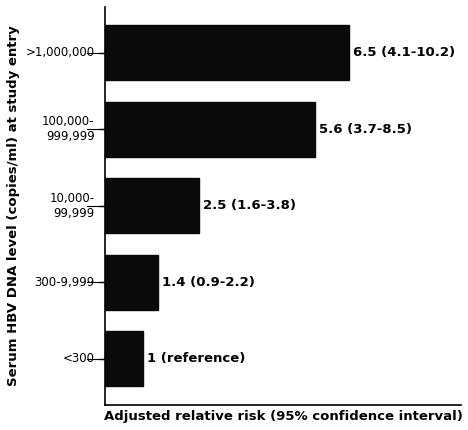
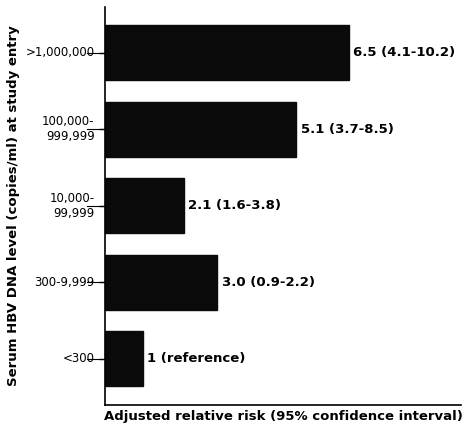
100,000- 999,999: 5.6 -> 5.1
10,000- 99,999: 2.5 -> 2.1
300-9,999: 1.4 -> 3.0
